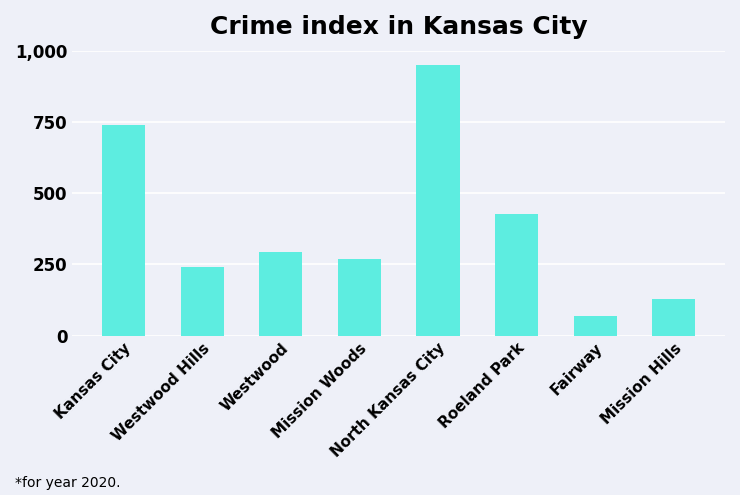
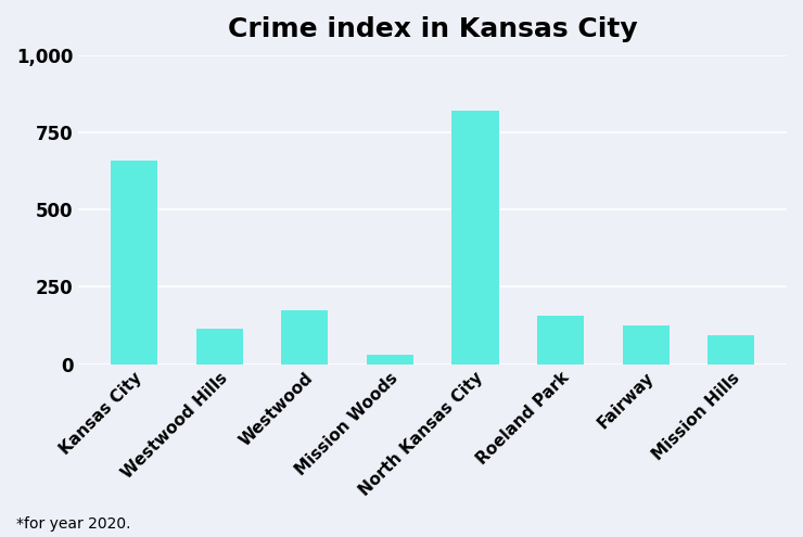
Kansas City: 740 -> 660
Westwood Hills: 240 -> 115
Westwood: 295 -> 175
Mission Woods: 270 -> 30
North Kansas City: 950 -> 820
Roeland Park: 425 -> 155
Fairway: 70 -> 125
Mission Hills: 130 -> 95
